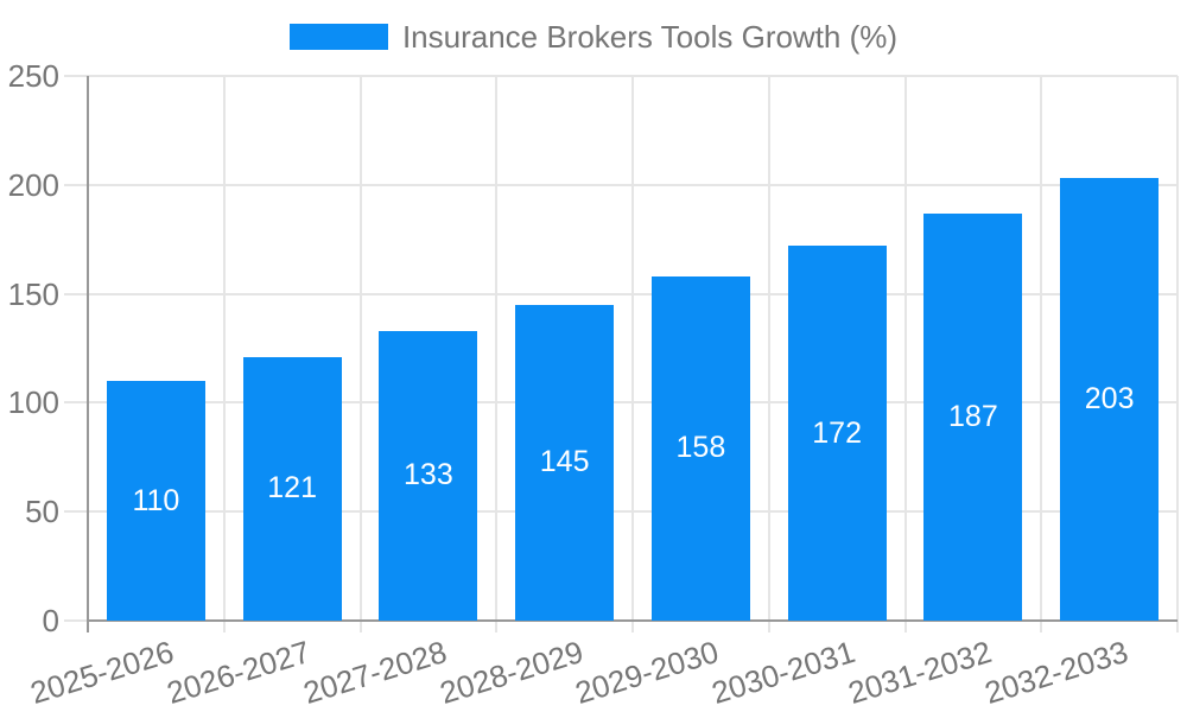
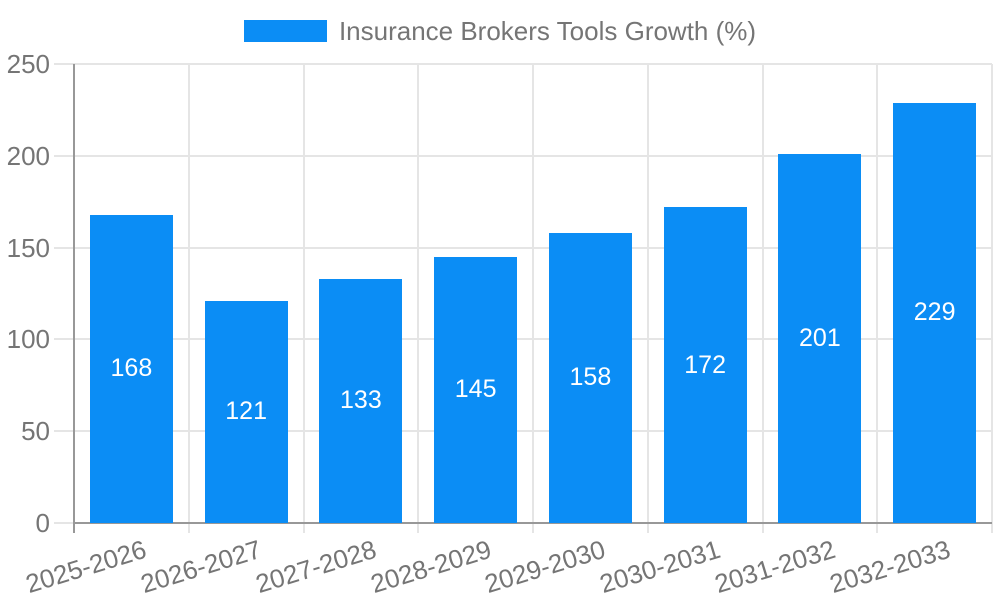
2025-2026: 110 -> 168
2031-2032: 187 -> 201
2032-2033: 203 -> 229
